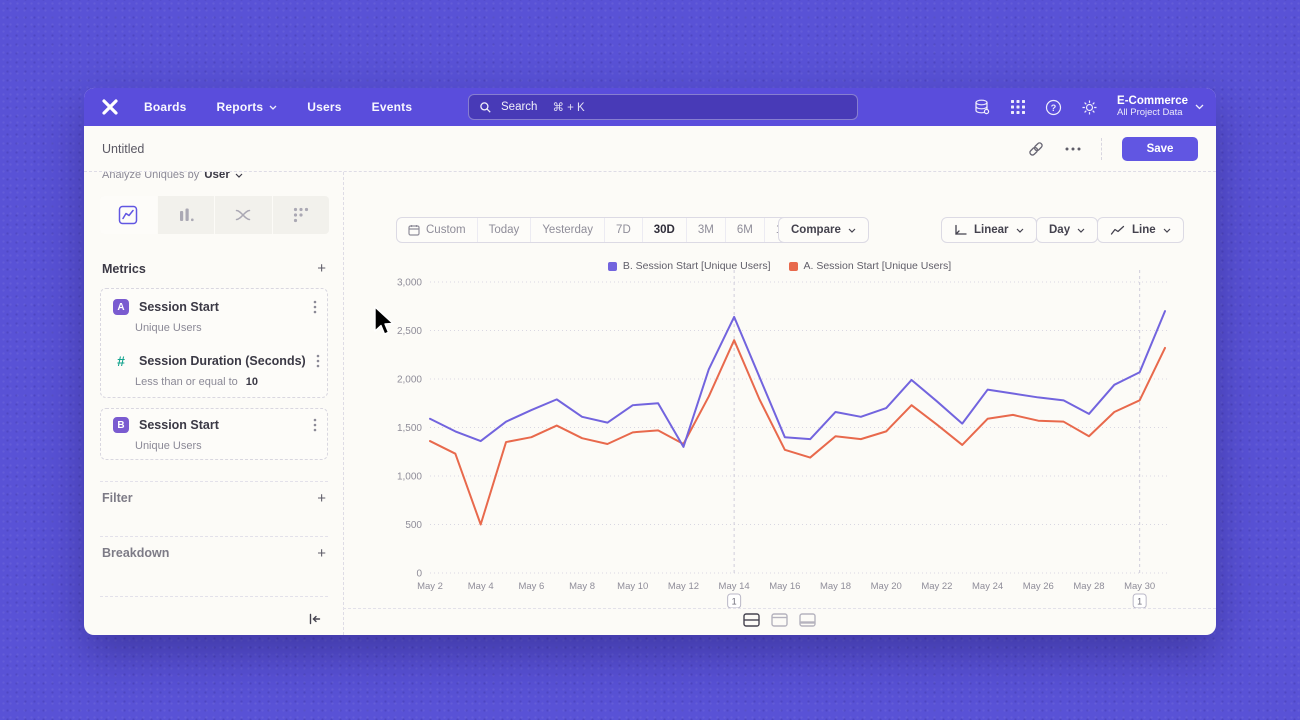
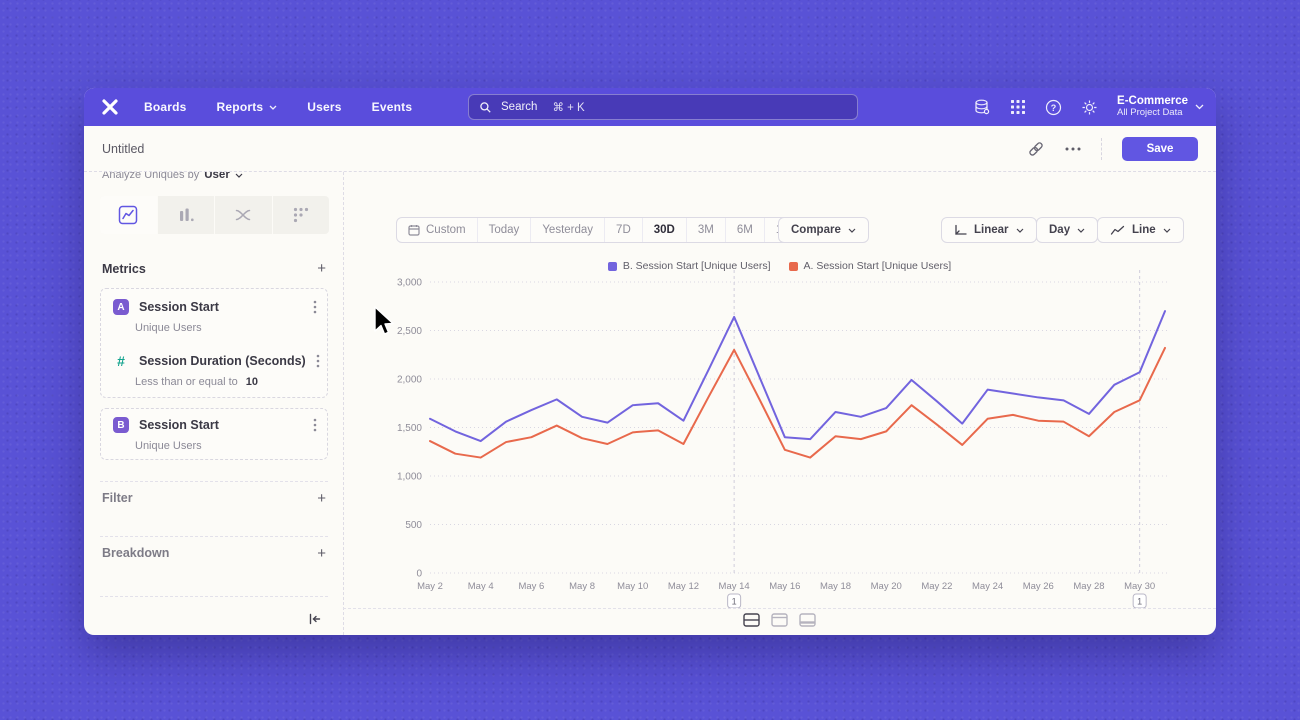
A. Session Start [Unique Users]/May 4: 500 -> 1200
B. Session Start [Unique Users]/May 12: 1300 -> 1600
A. Session Start [Unique Users]/May 14: 2400 -> 2300
